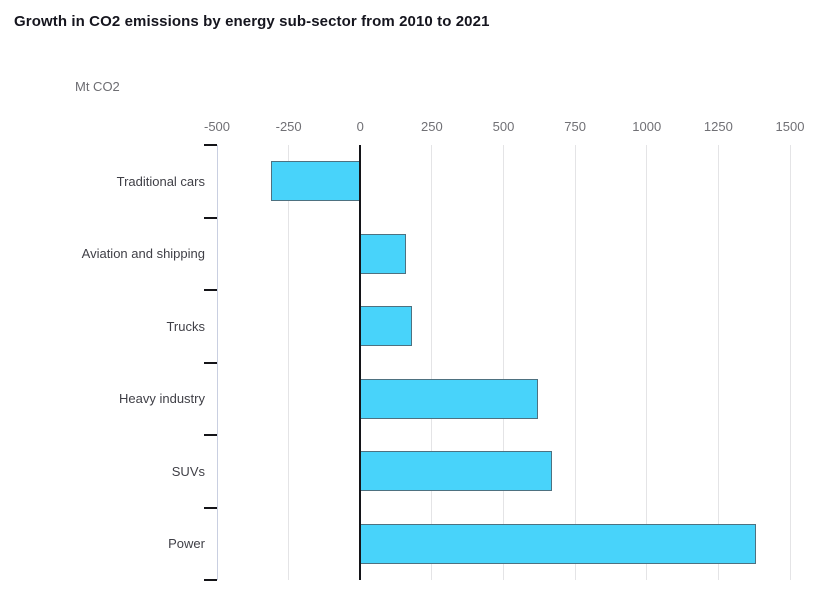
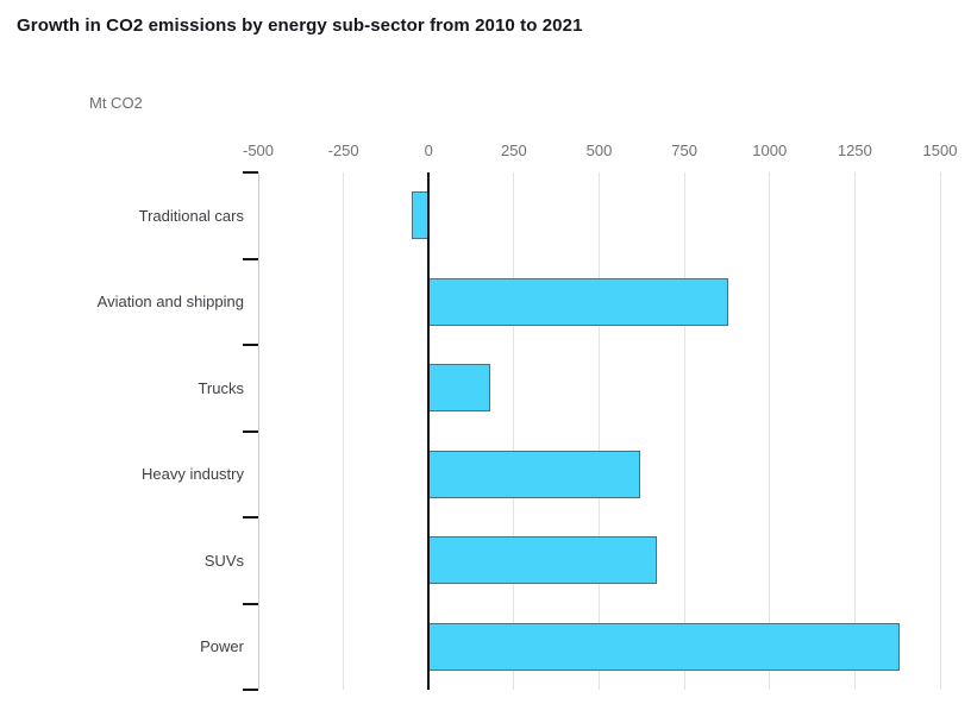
Traditional cars: -310 -> -50
Aviation and shipping: 160 -> 880
